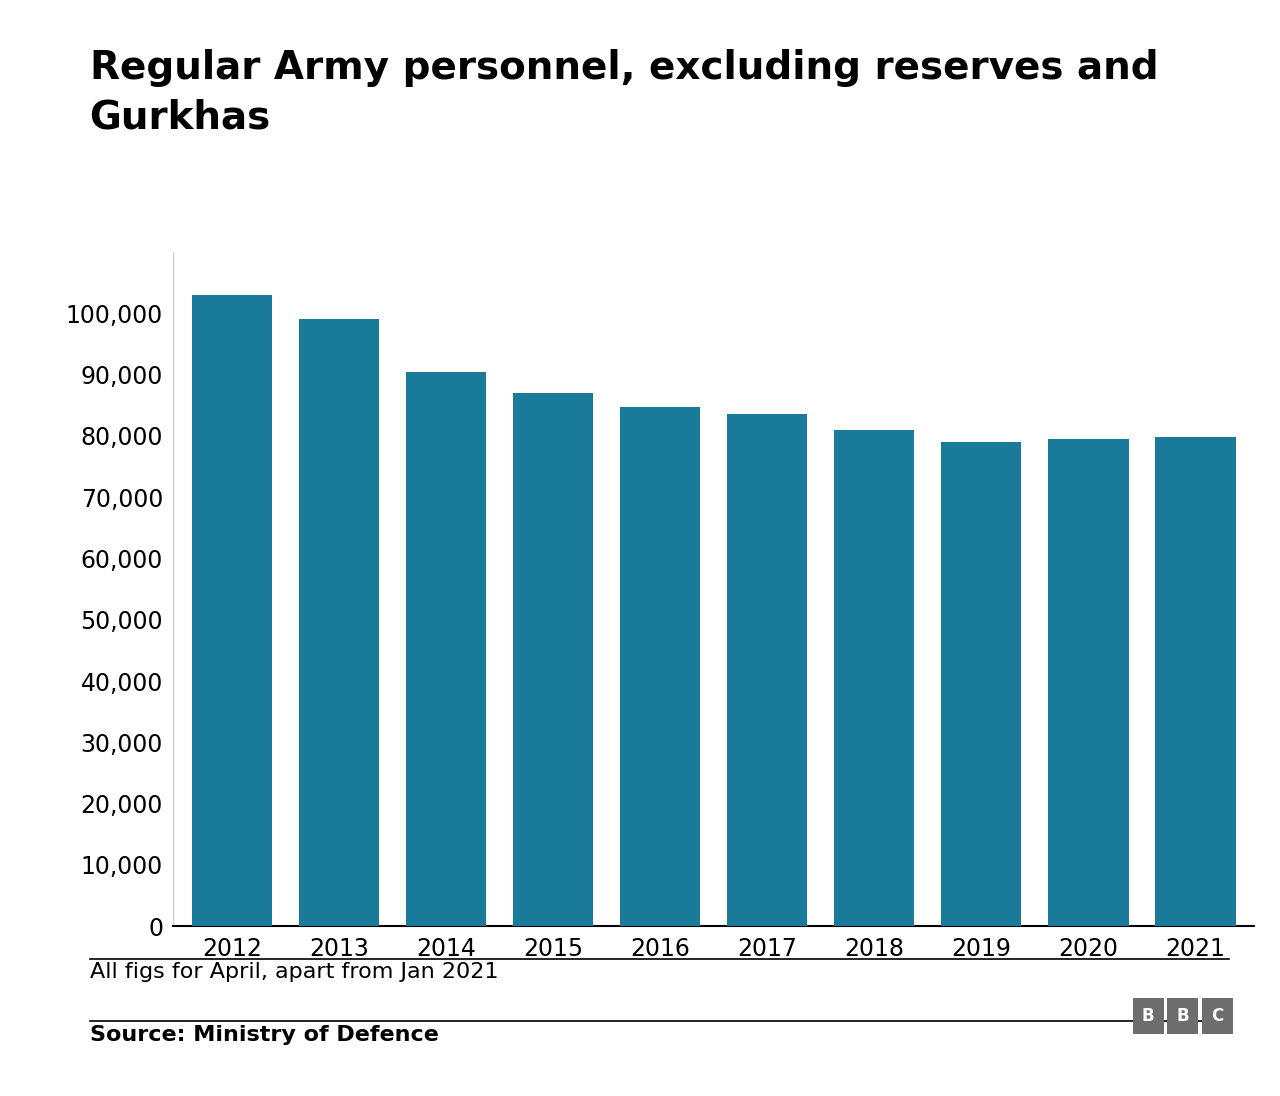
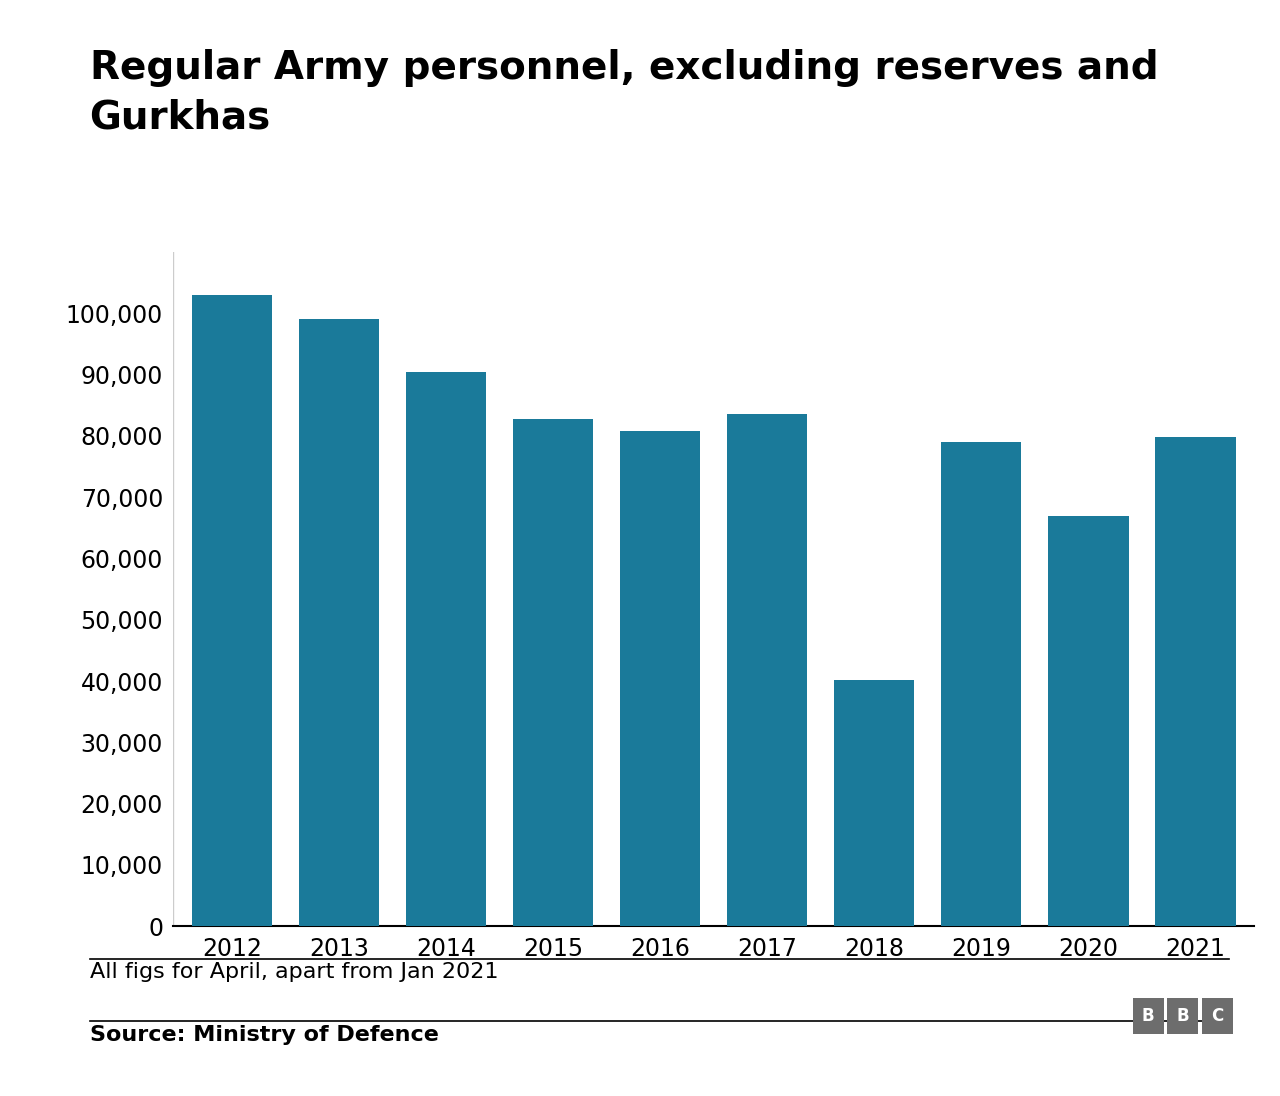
2015: 87,000 -> 82,800
2016: 84,700 -> 80,800
2018: 81,000 -> 40,200
2020: 79,500 -> 67,000
